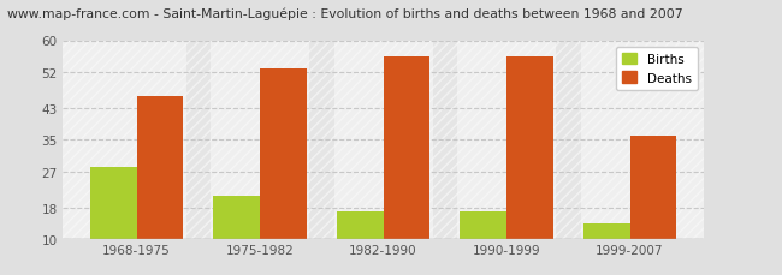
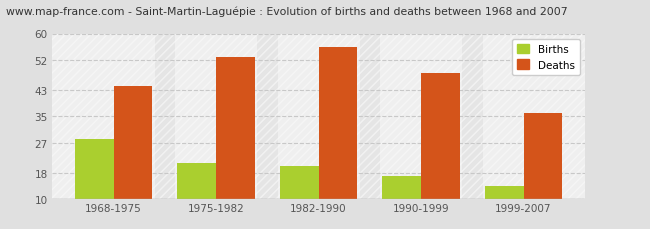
Deaths/1968-1975: 46 -> 44
Births/1982-1990: 17 -> 20
Deaths/1990-1999: 56 -> 48
